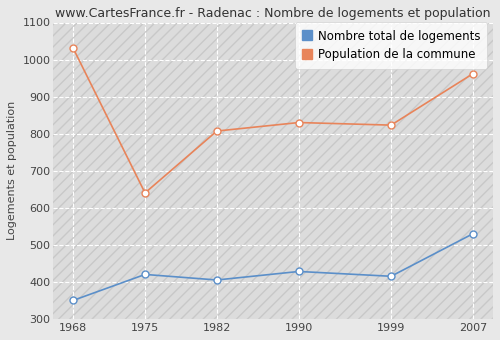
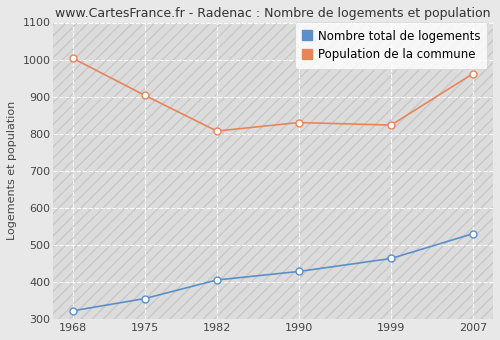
Nombre total de logements/1968: 350 -> 322
Population de la commune/1968: 1030 -> 1003
Nombre total de logements/1975: 420 -> 355
Population de la commune/1975: 640 -> 903
Nombre total de logements/1999: 415 -> 463
